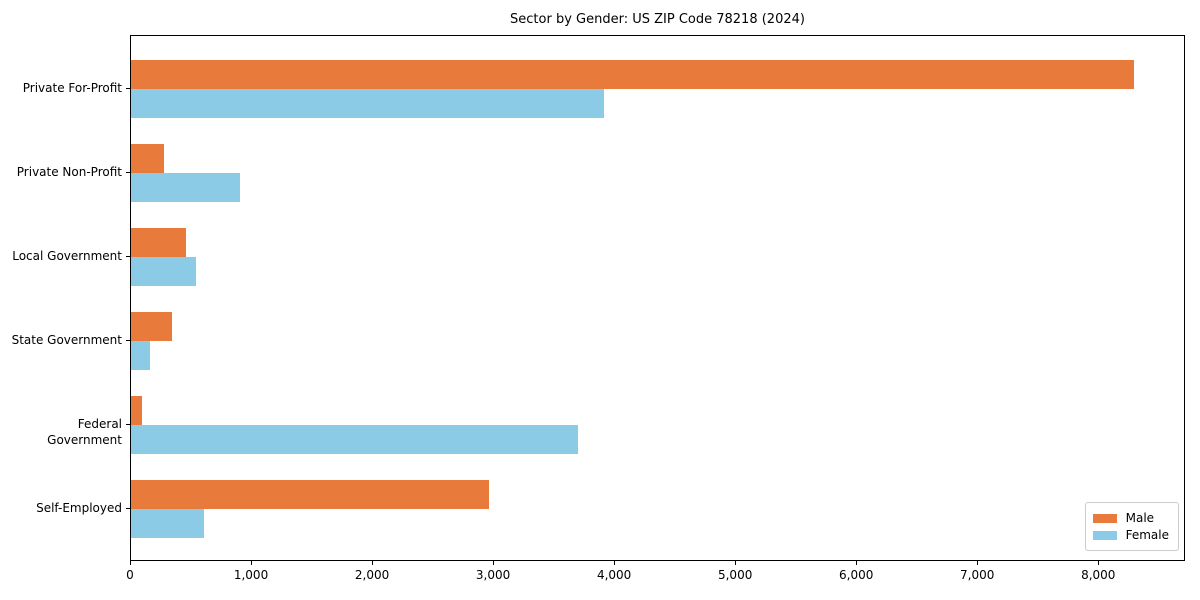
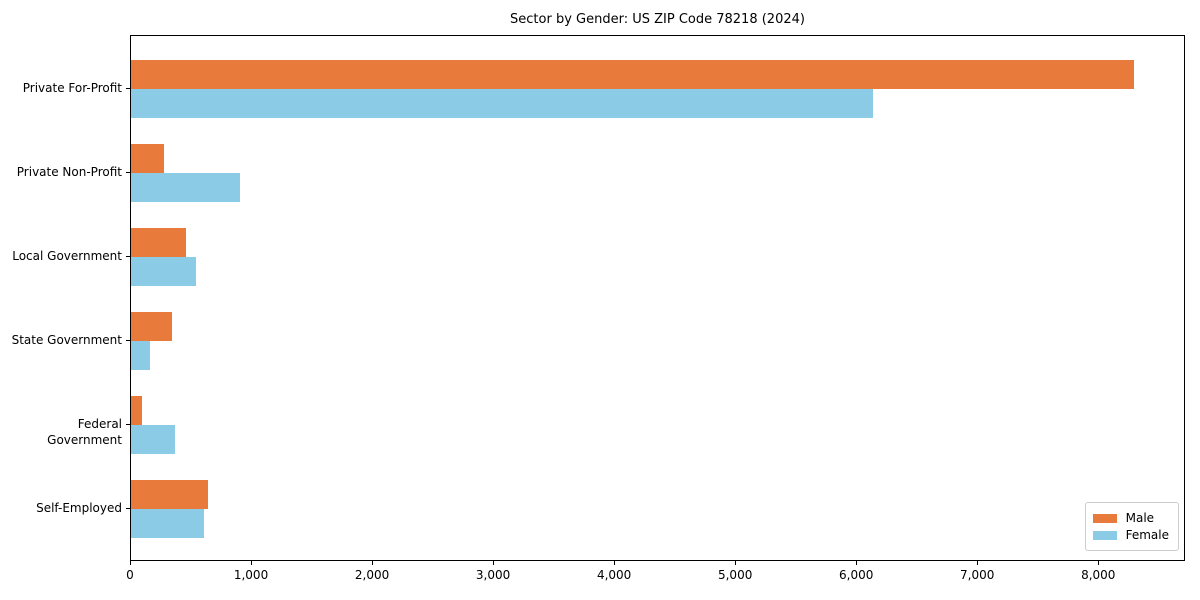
Female/Private For-Profit: 3910 -> 6130
Female/Federal Government: 3690 -> 360
Male/Self-Employed: 2960 -> 640
